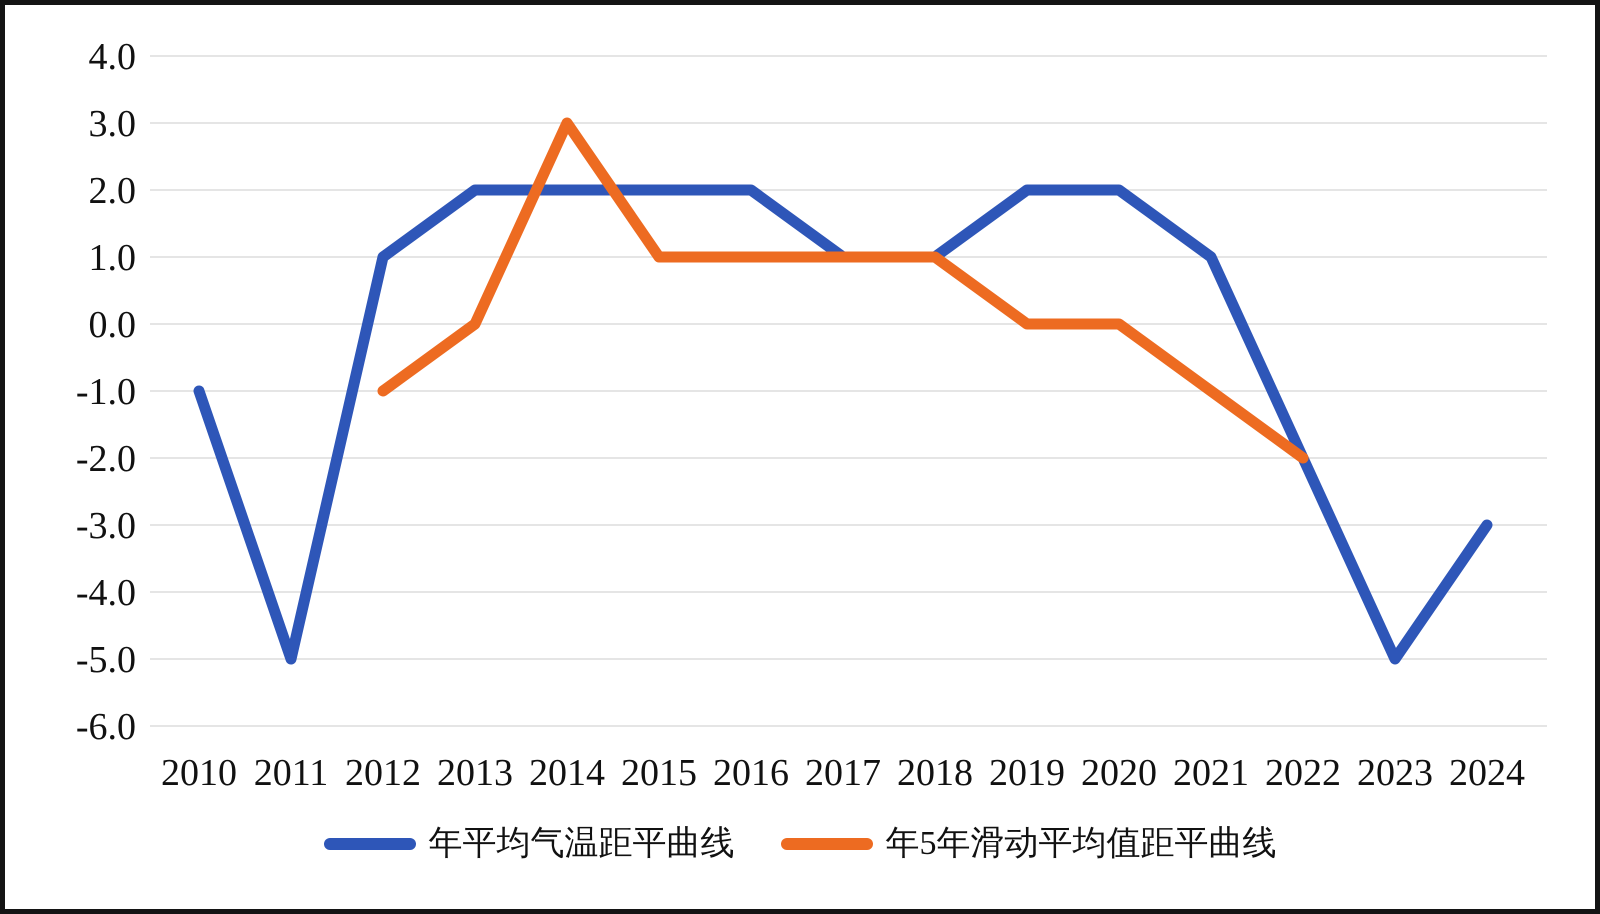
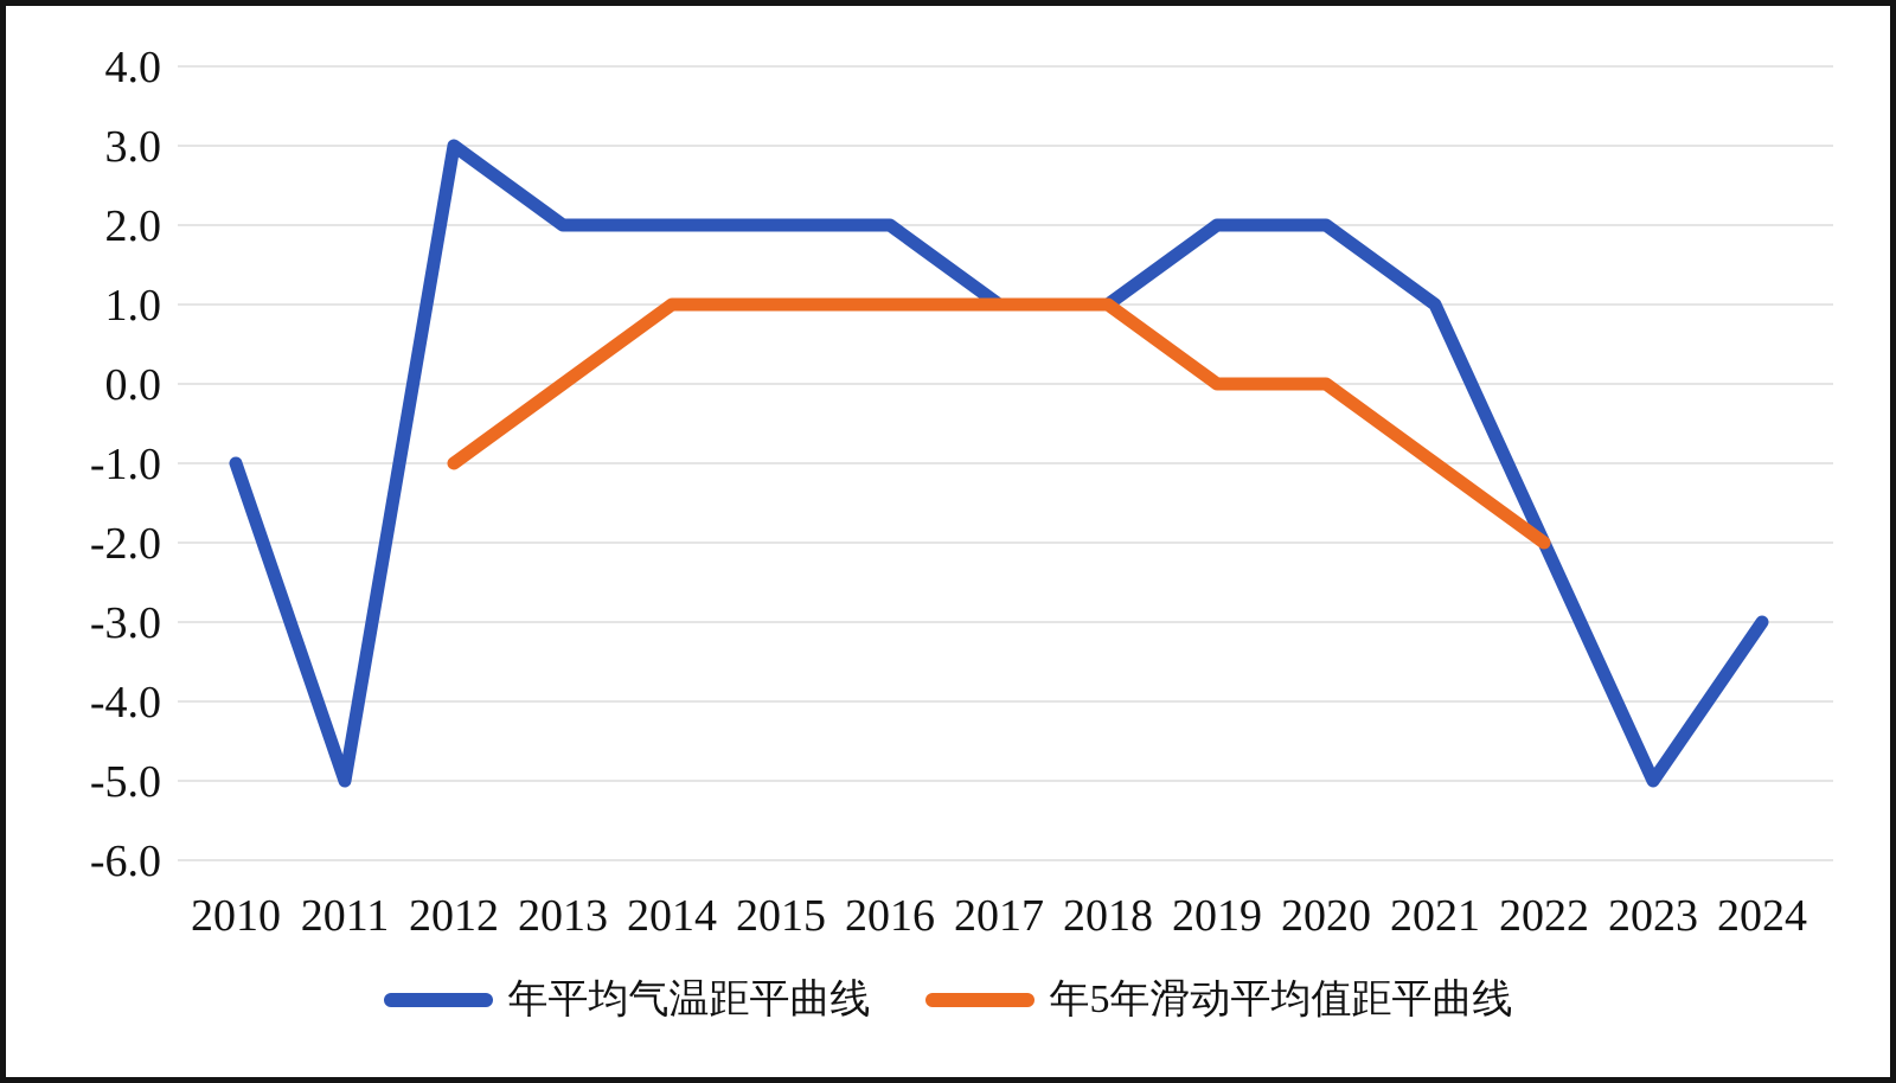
年平均气温距平曲线/2012: 1 -> 3
年5年滑动平均值距平曲线/2014: 3 -> 1
